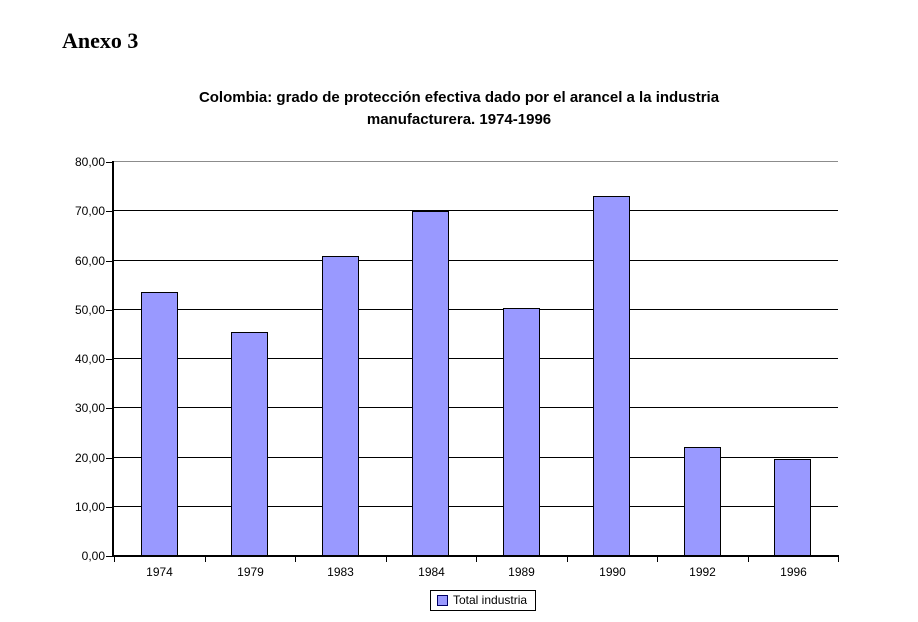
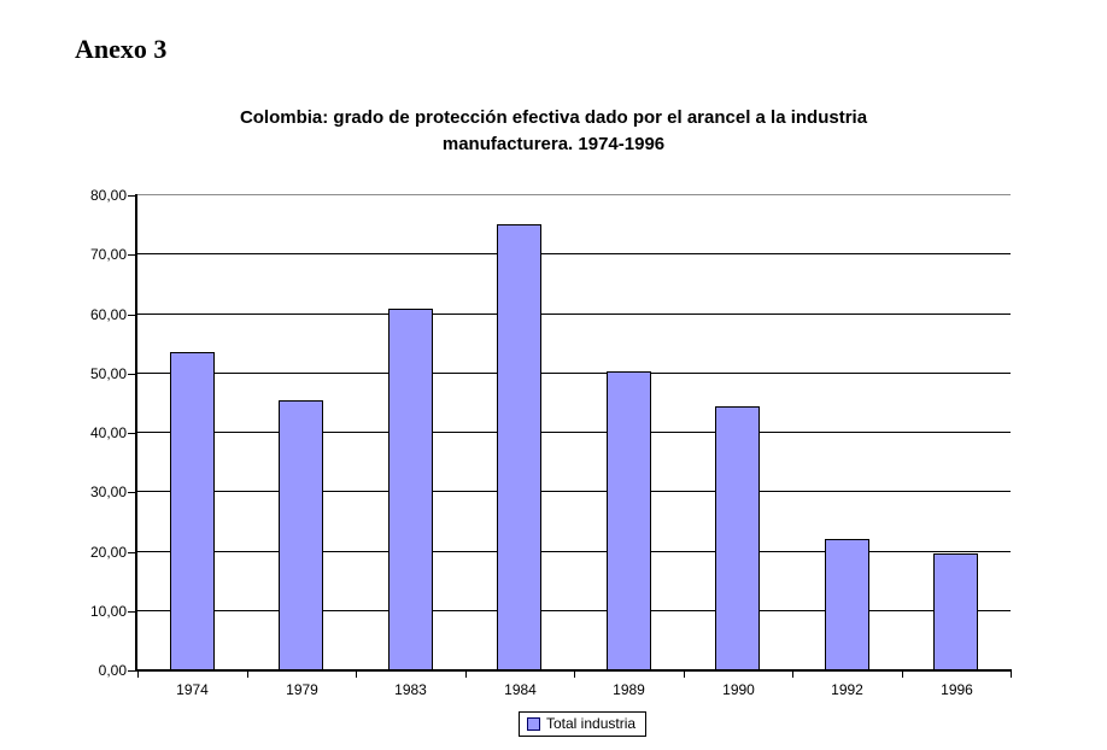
1984: 70 -> 75
1990: 73 -> 44
